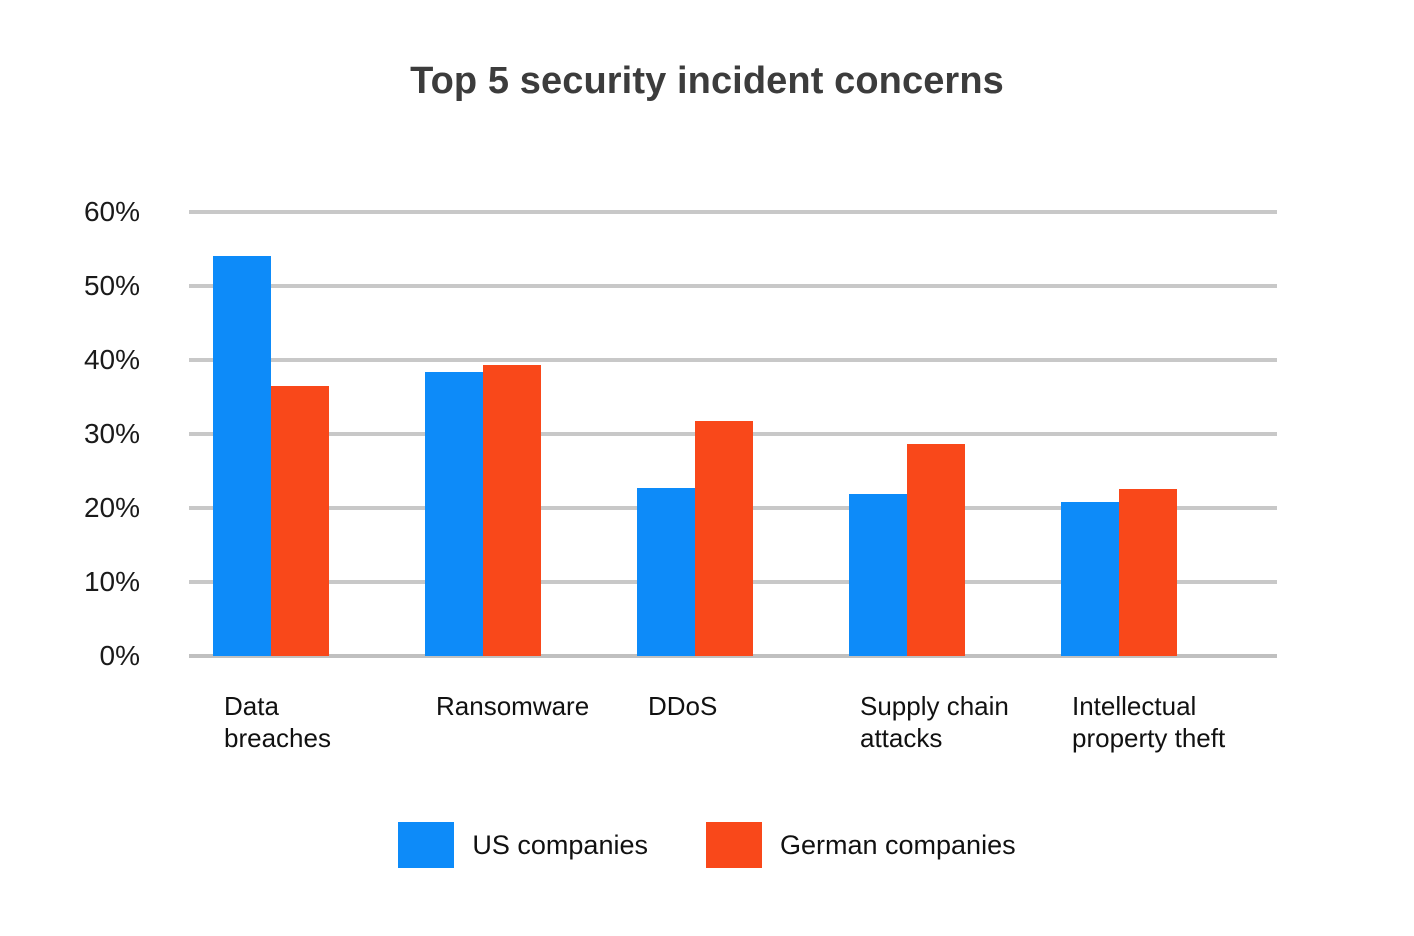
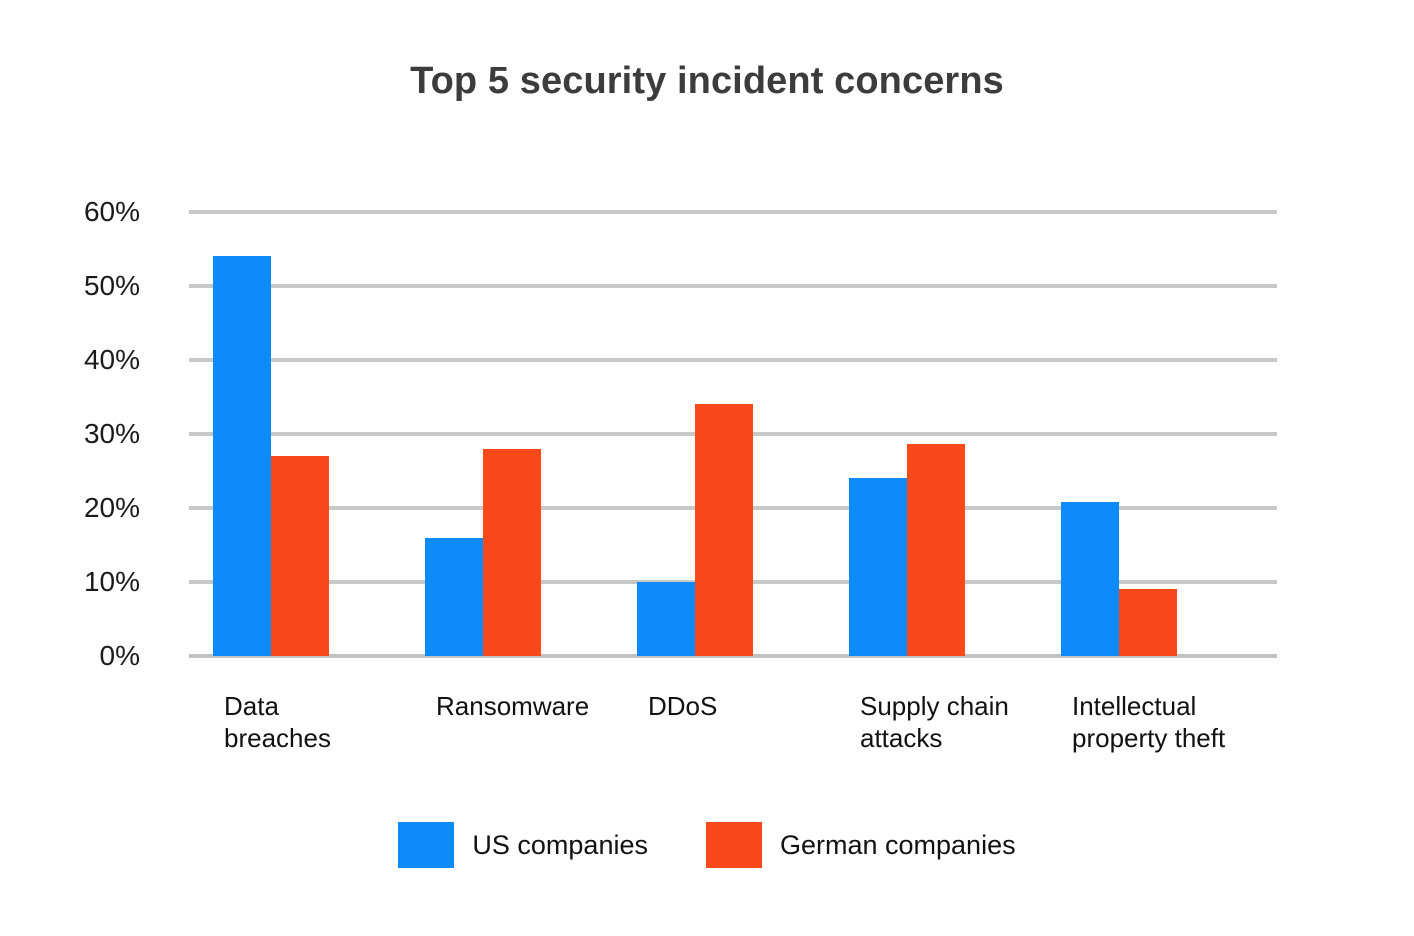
German companies/Data breaches: 36% -> 27%
US companies/Ransomware: 38% -> 16%
German companies/Ransomware: 39% -> 28%
US companies/DDoS: 23% -> 10%
German companies/DDoS: 32% -> 34%
US companies/Supply chain attacks: 22% -> 24%
German companies/Intellectual property theft: 23% -> 9%
